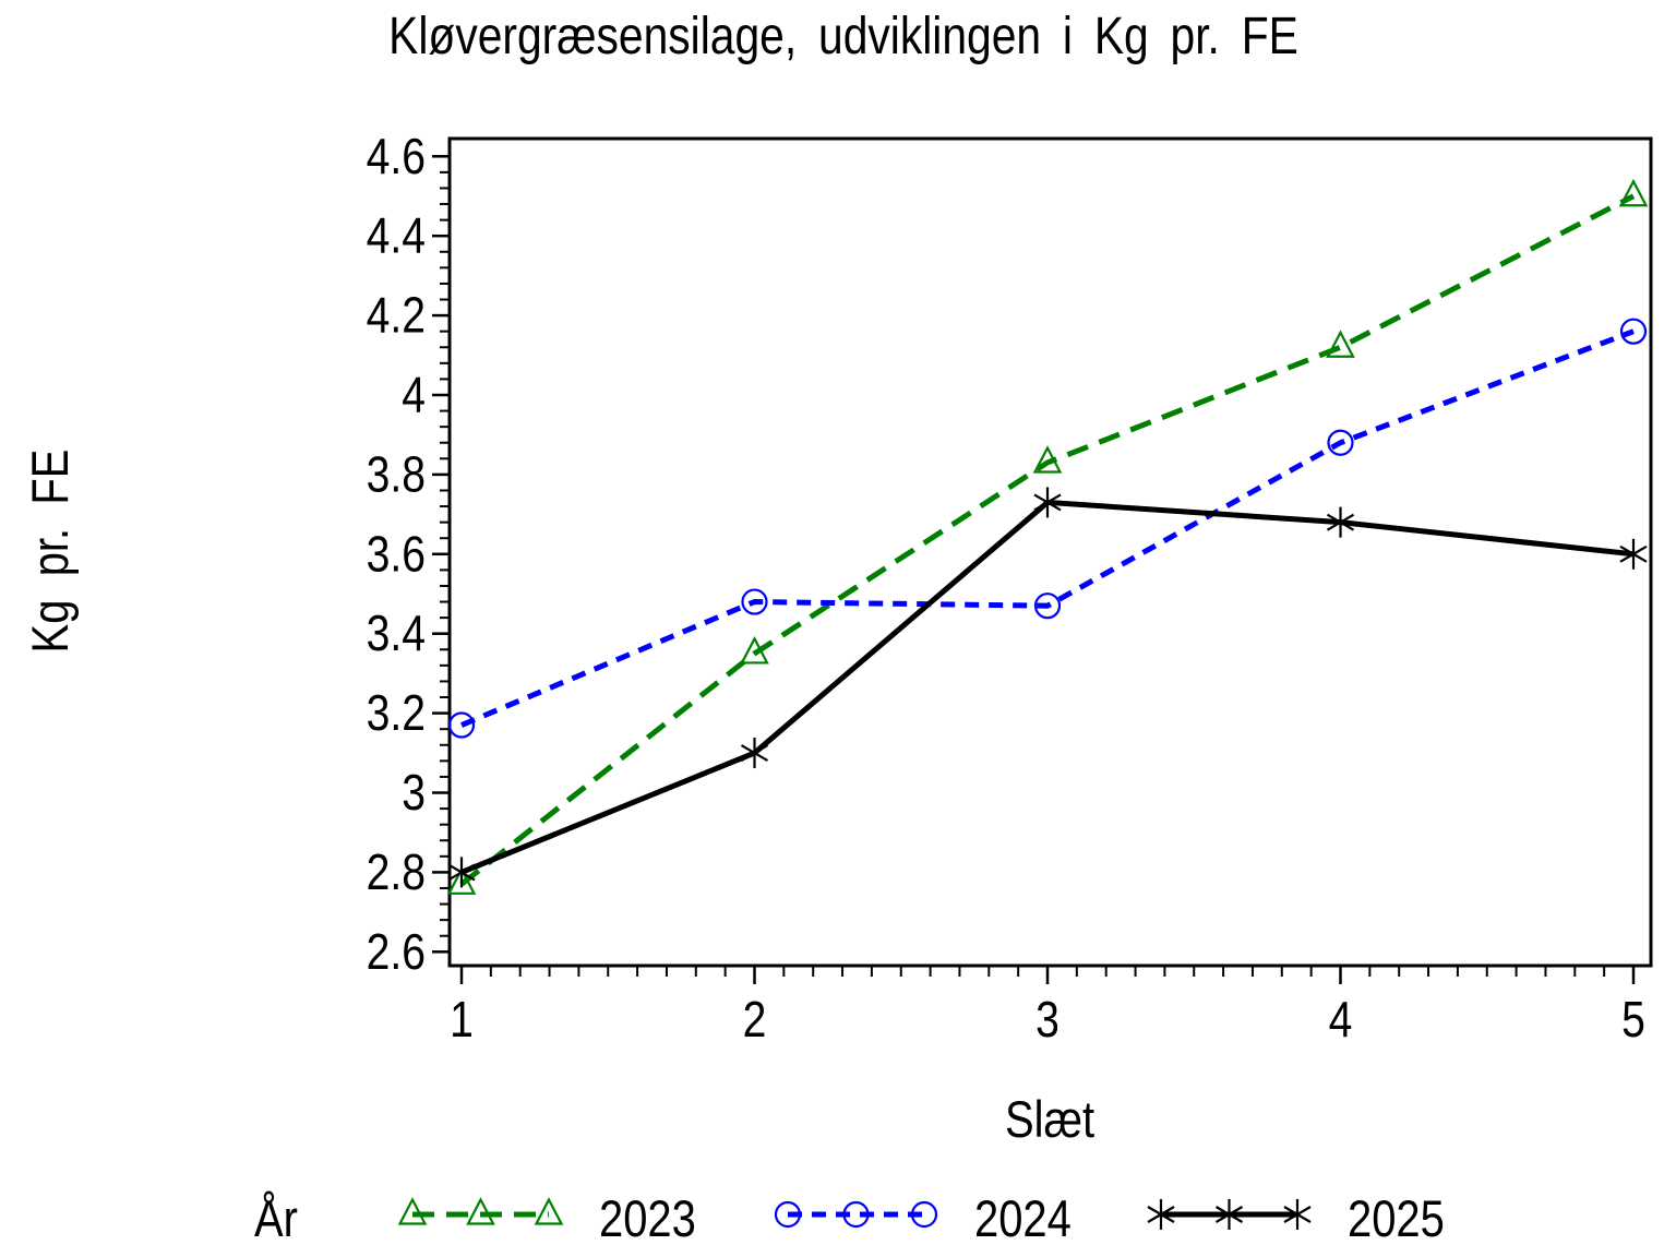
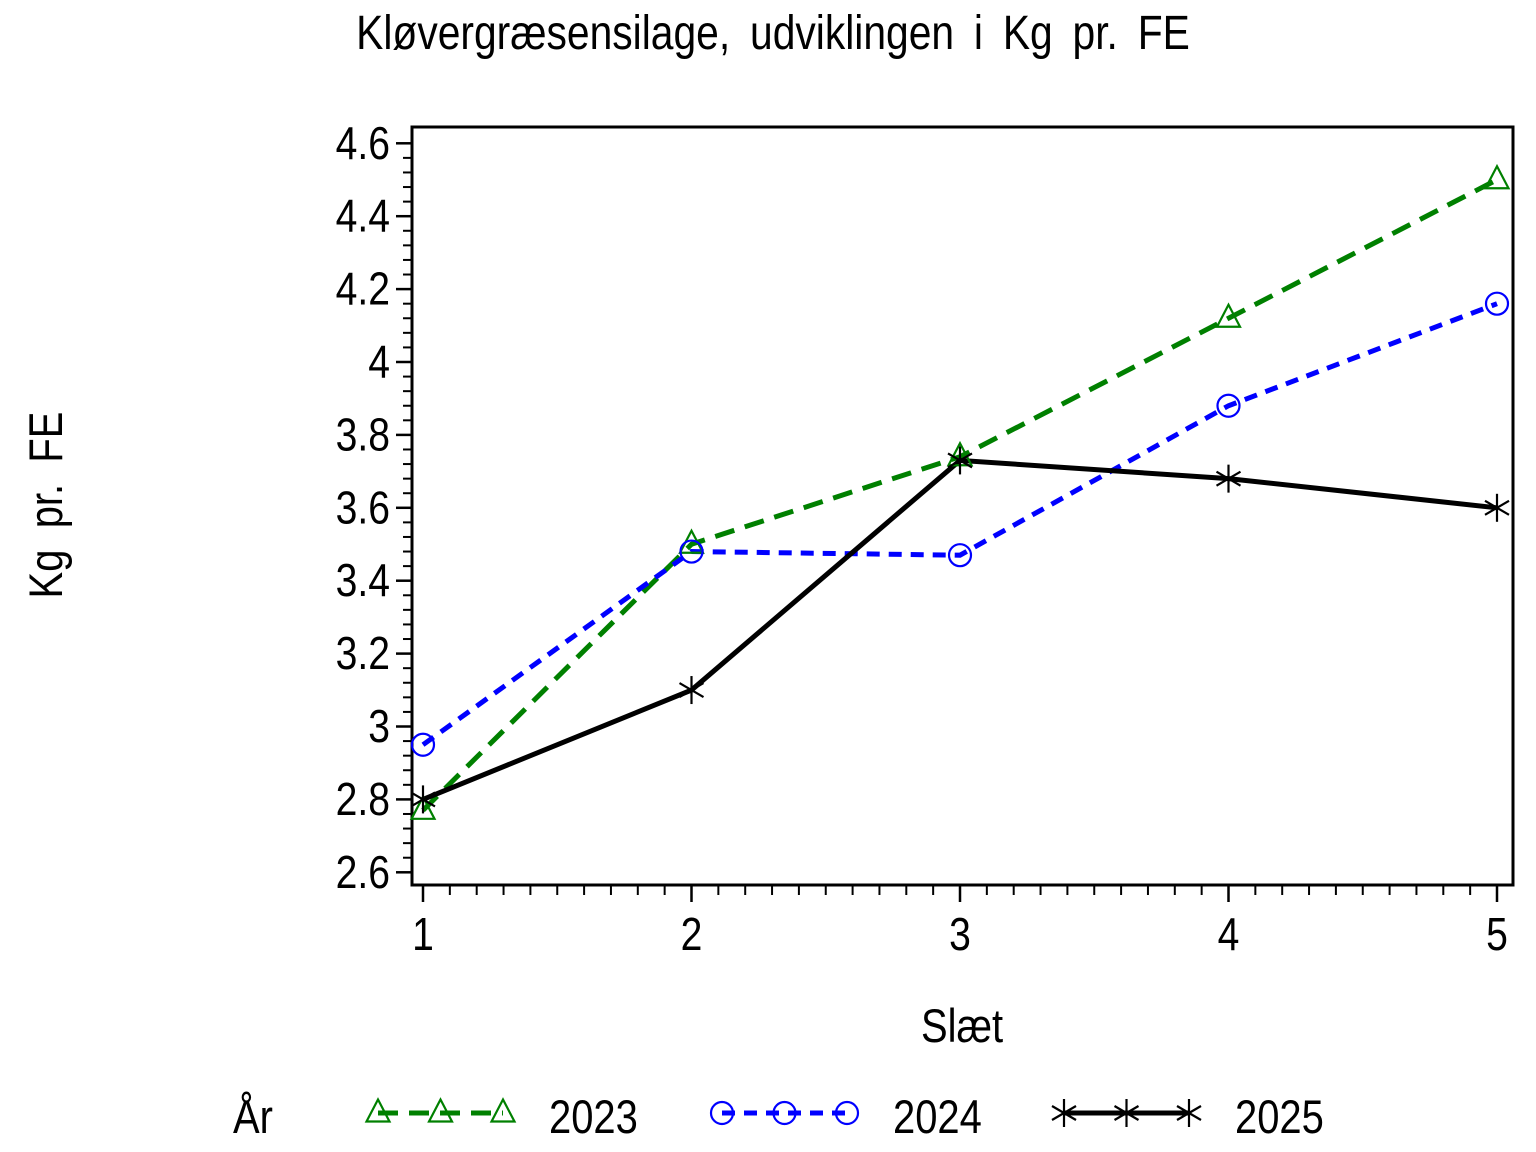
2024/1: 3.17 -> 2.95
2023/2: 3.35 -> 3.50
2023/3: 3.83 -> 3.74
